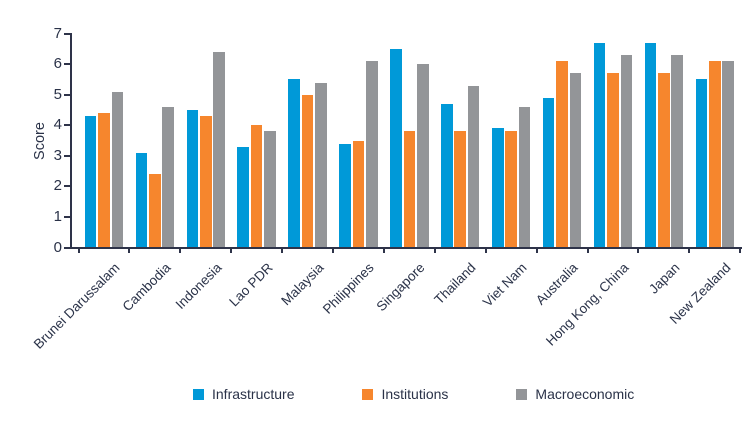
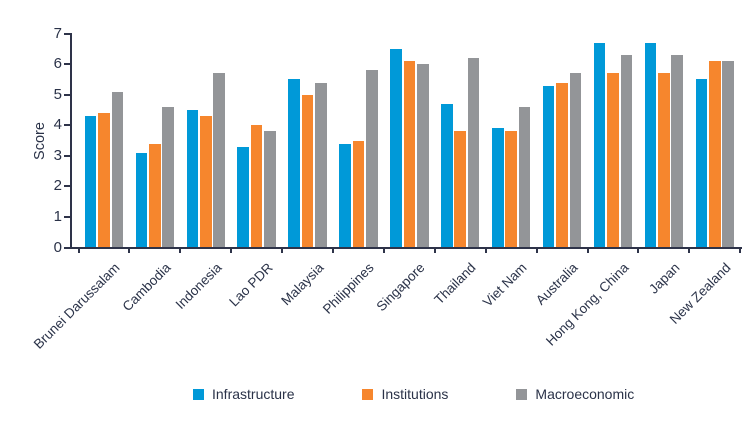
Institutions/Cambodia: 2.4 -> 3.4
Macroeconomic/Indonesia: 6.4 -> 5.7
Macroeconomic/Philippines: 6.1 -> 5.8
Institutions/Singapore: 3.8 -> 6.1
Macroeconomic/Thailand: 5.3 -> 6.2
Infrastructure/Australia: 4.9 -> 5.3
Institutions/Australia: 6.1 -> 5.4
